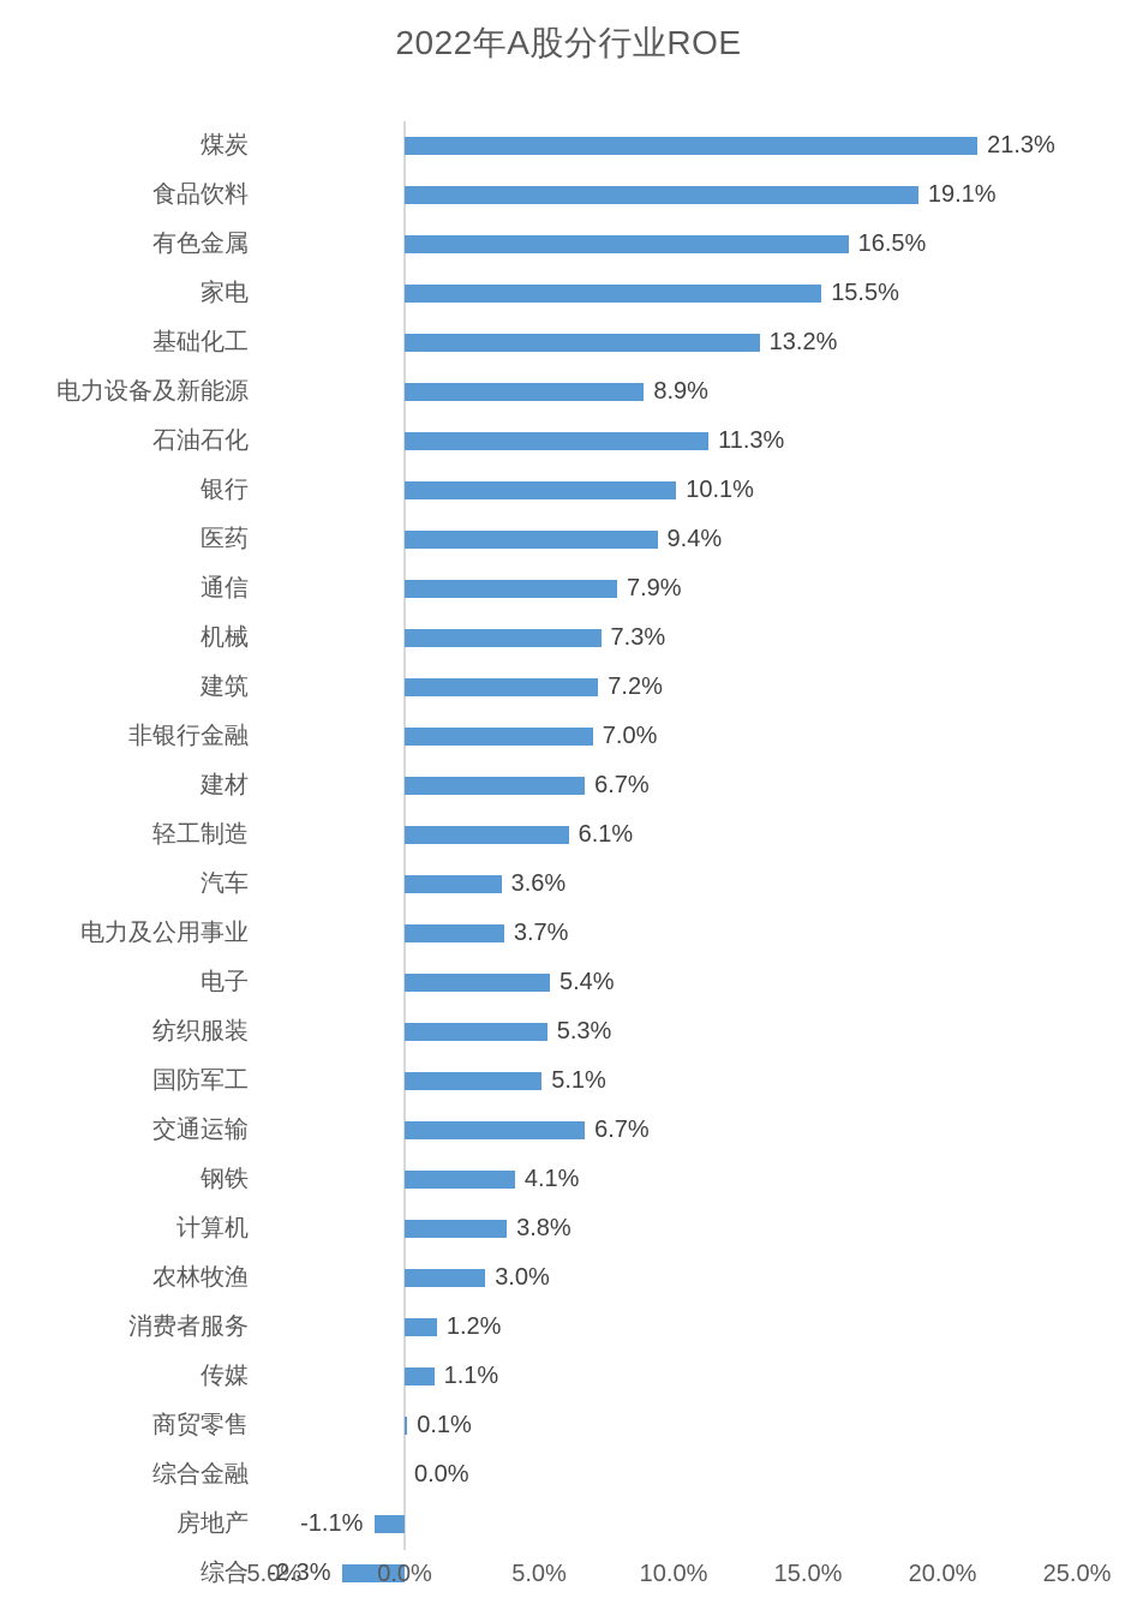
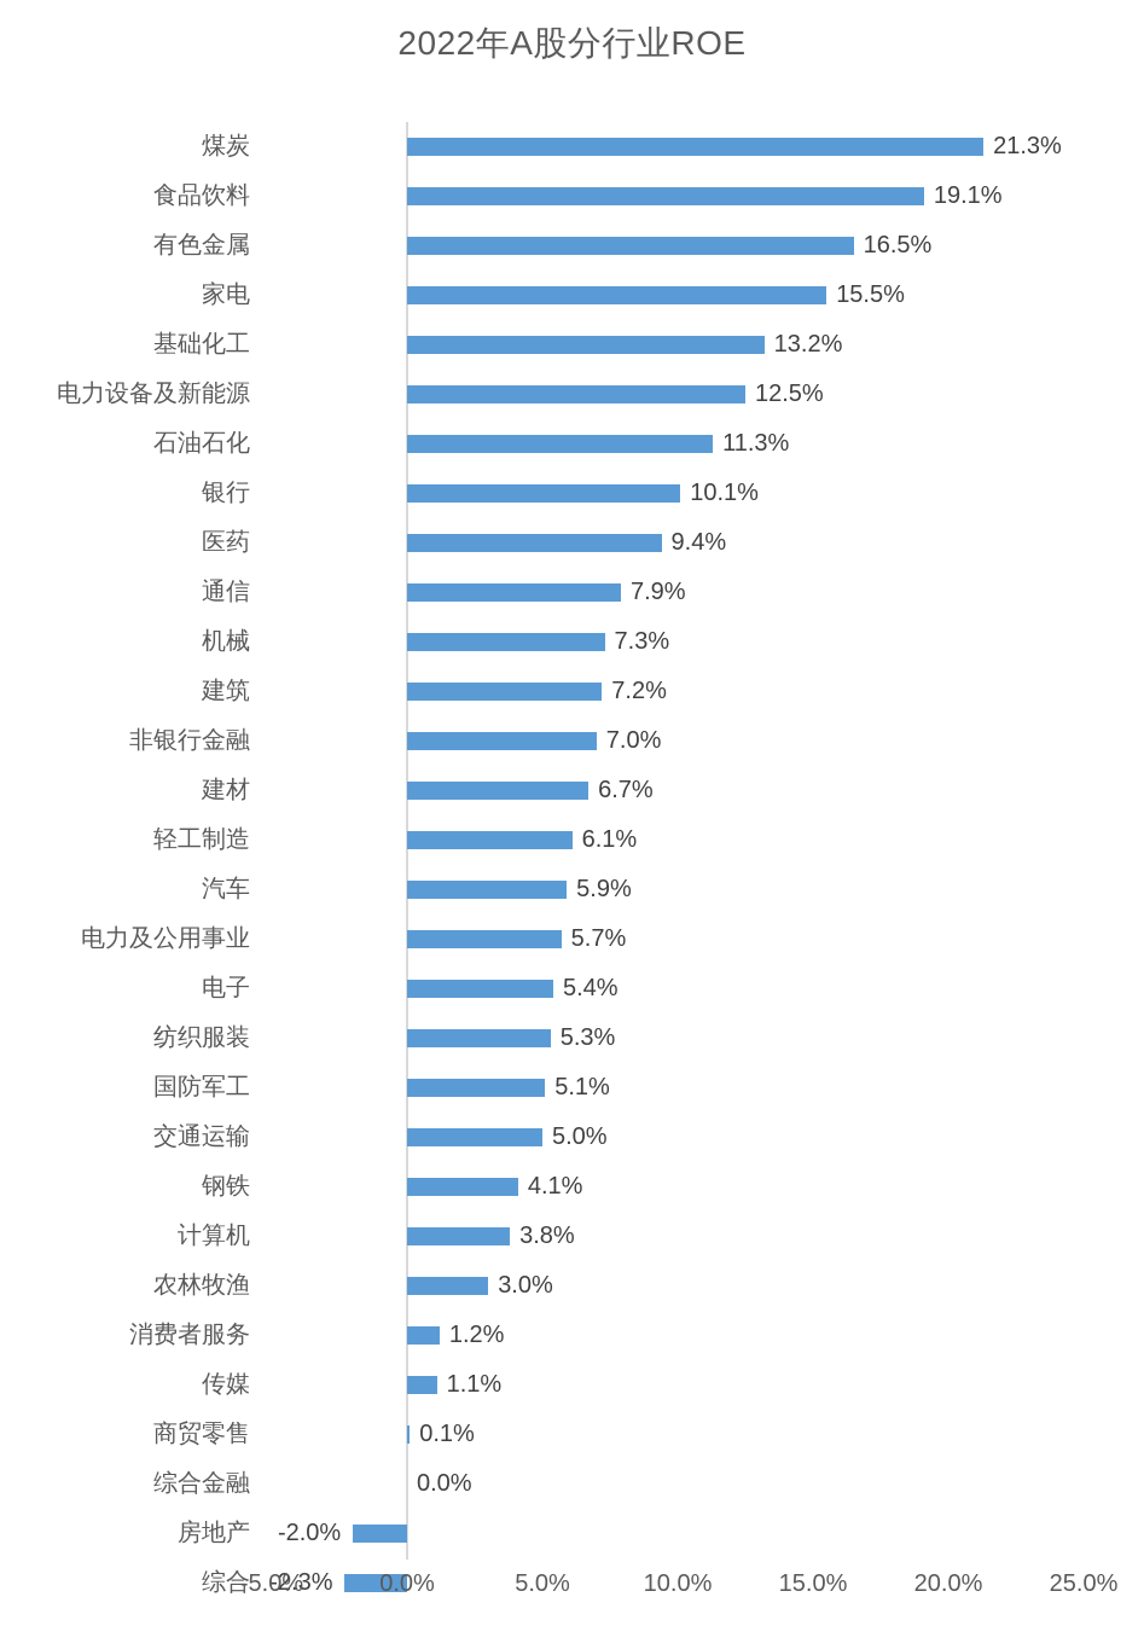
电力设备及新能源: 8.9% -> 12.5%
汽车: 3.6% -> 5.9%
电力及公用事业: 3.7% -> 5.7%
交通运输: 6.7% -> 5.0%
房地产: -1.1% -> -2.0%
